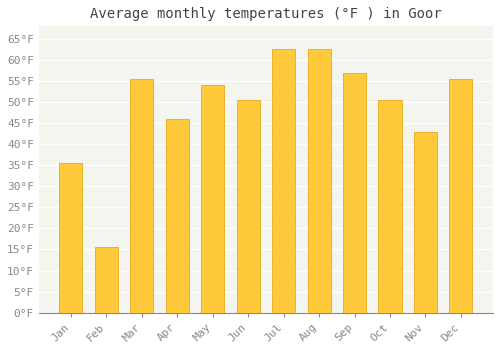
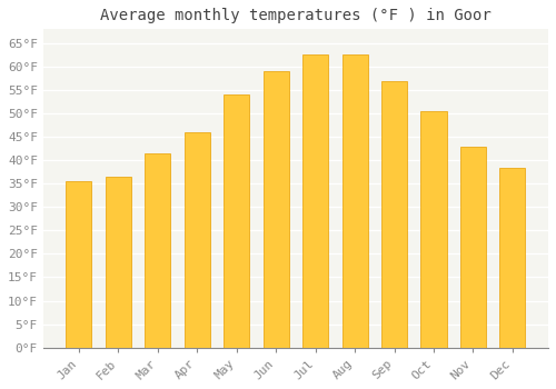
Feb: 15.5°F -> 36.5°F
Mar: 55.5°F -> 41.5°F
Jun: 50.5°F -> 59.0°F
Dec: 55.5°F -> 38.5°F
